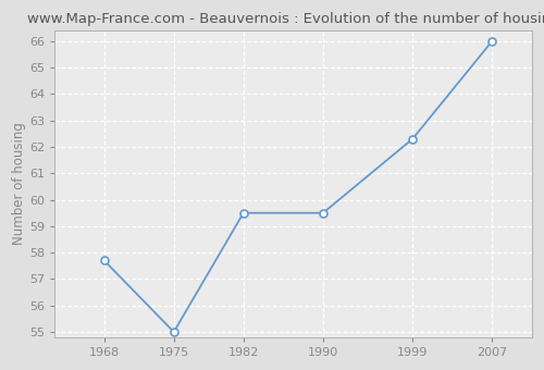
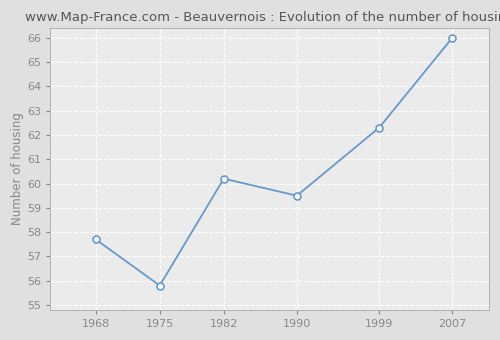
1975: 55.0 -> 55.8
1982: 59.5 -> 60.2
